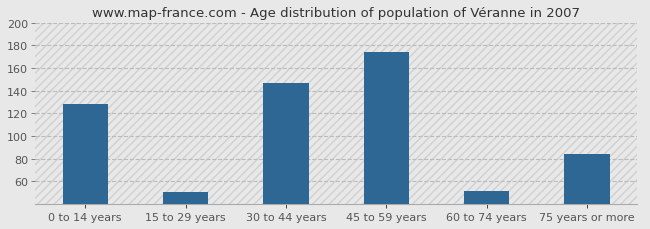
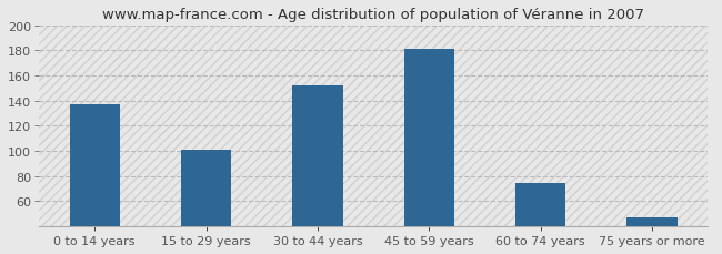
0 to 14 years: 128 -> 137
15 to 29 years: 50 -> 101
30 to 44 years: 147 -> 152
45 to 59 years: 174 -> 181
60 to 74 years: 51 -> 74
75 years or more: 84 -> 47
